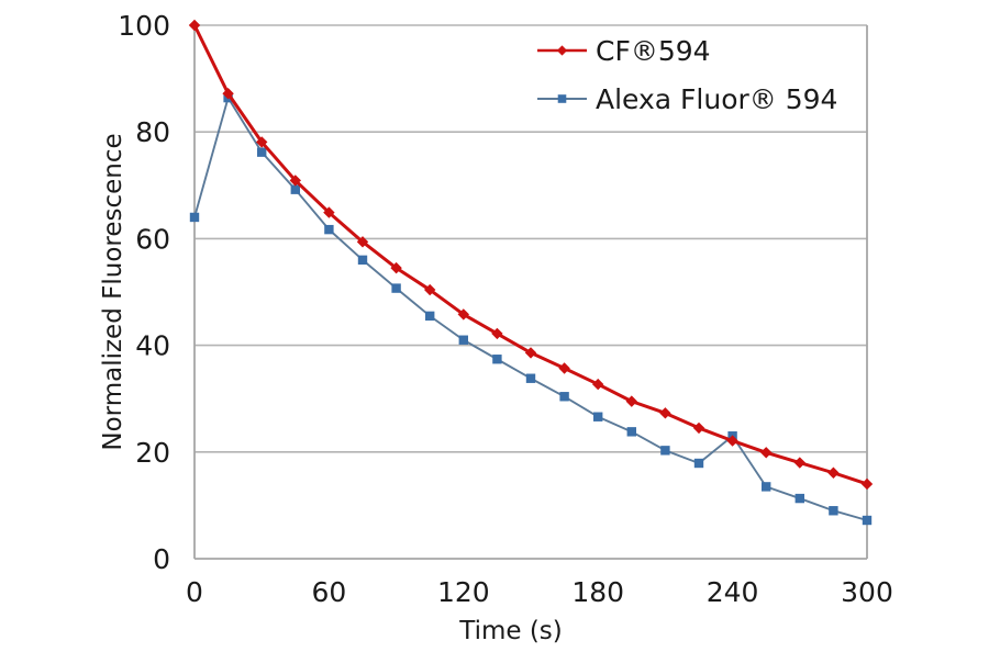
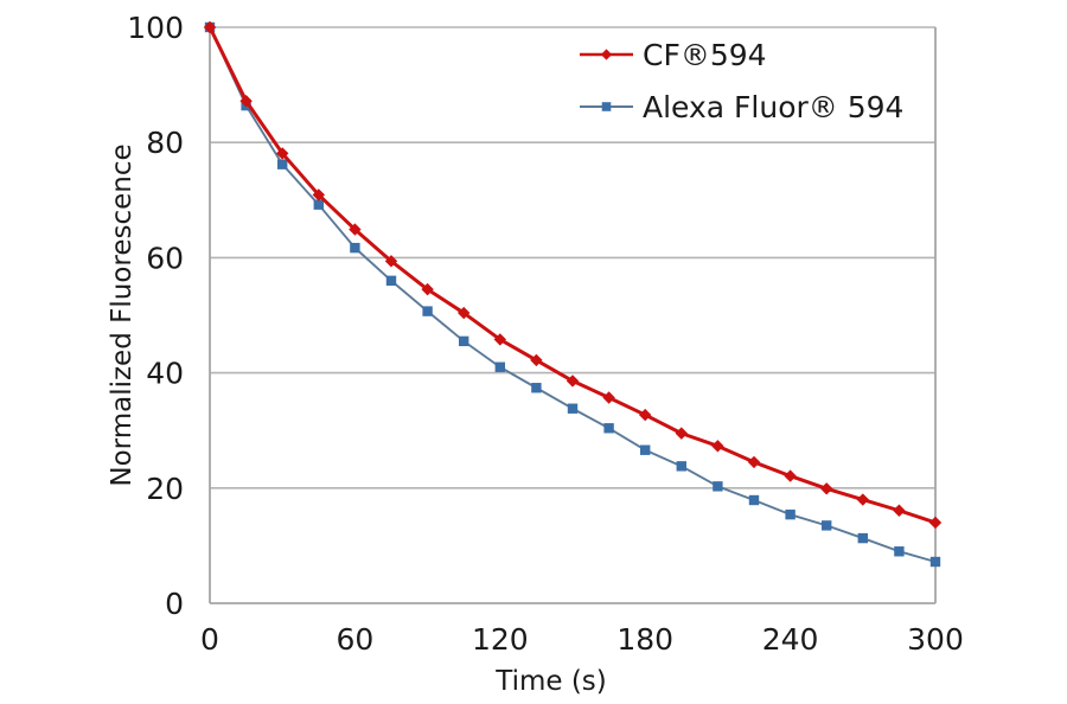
Alexa Fluor® 594/0: 64 -> 100
Alexa Fluor® 594/240: 23 -> 15
